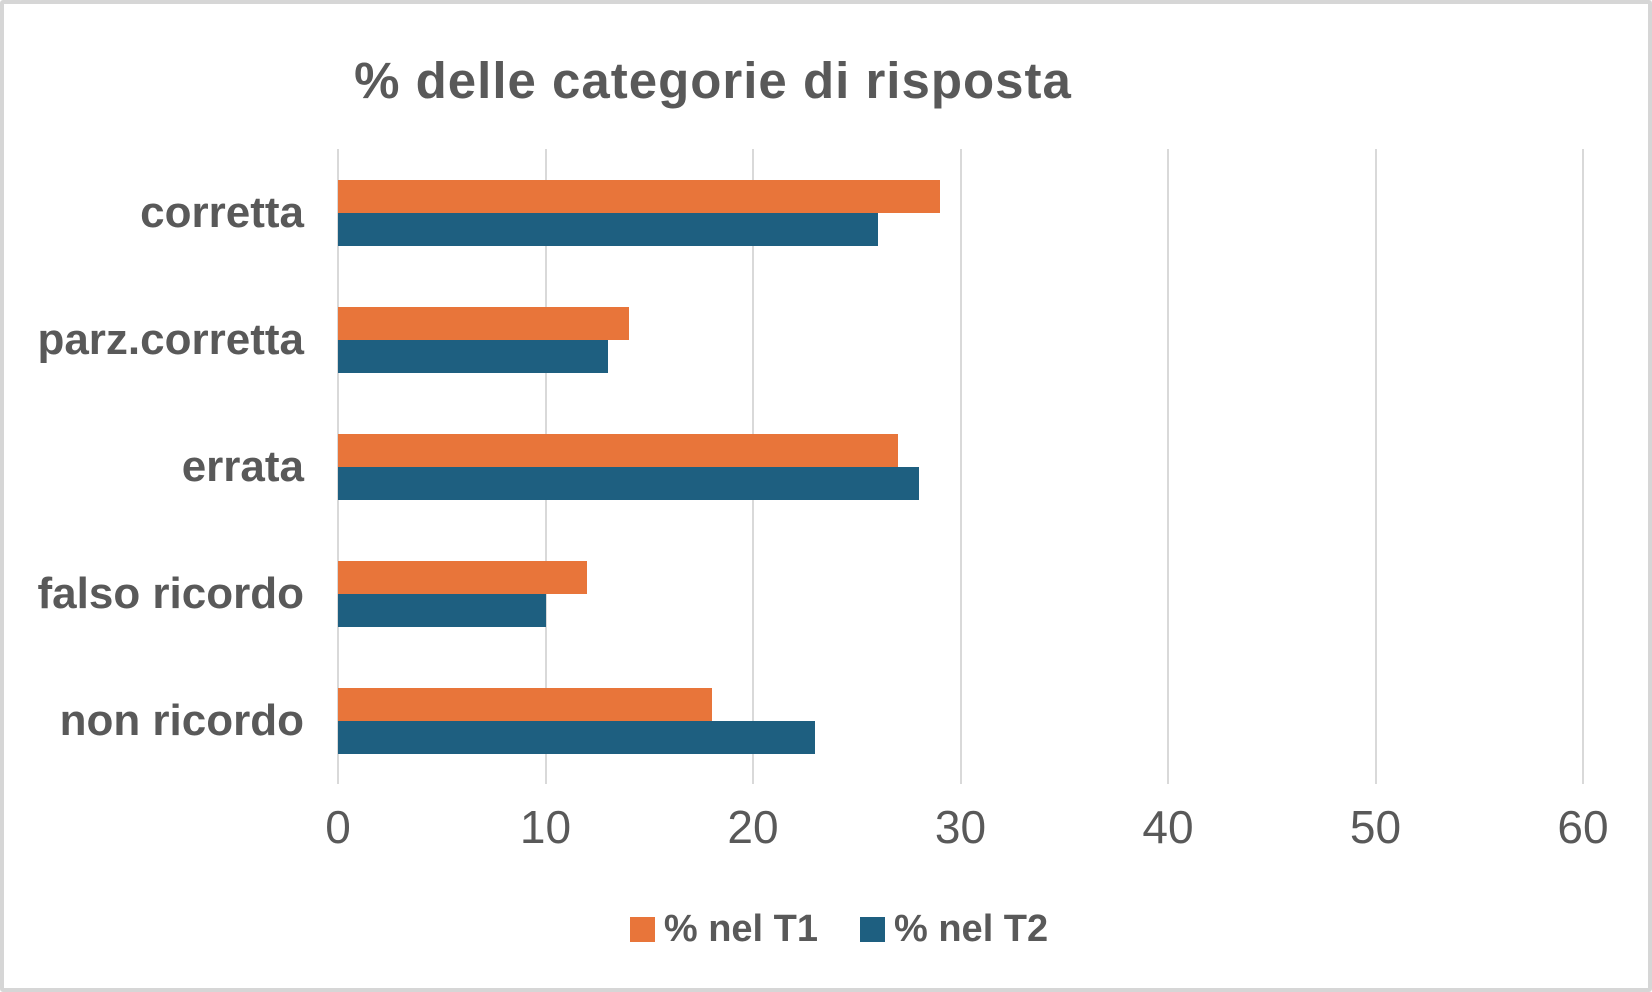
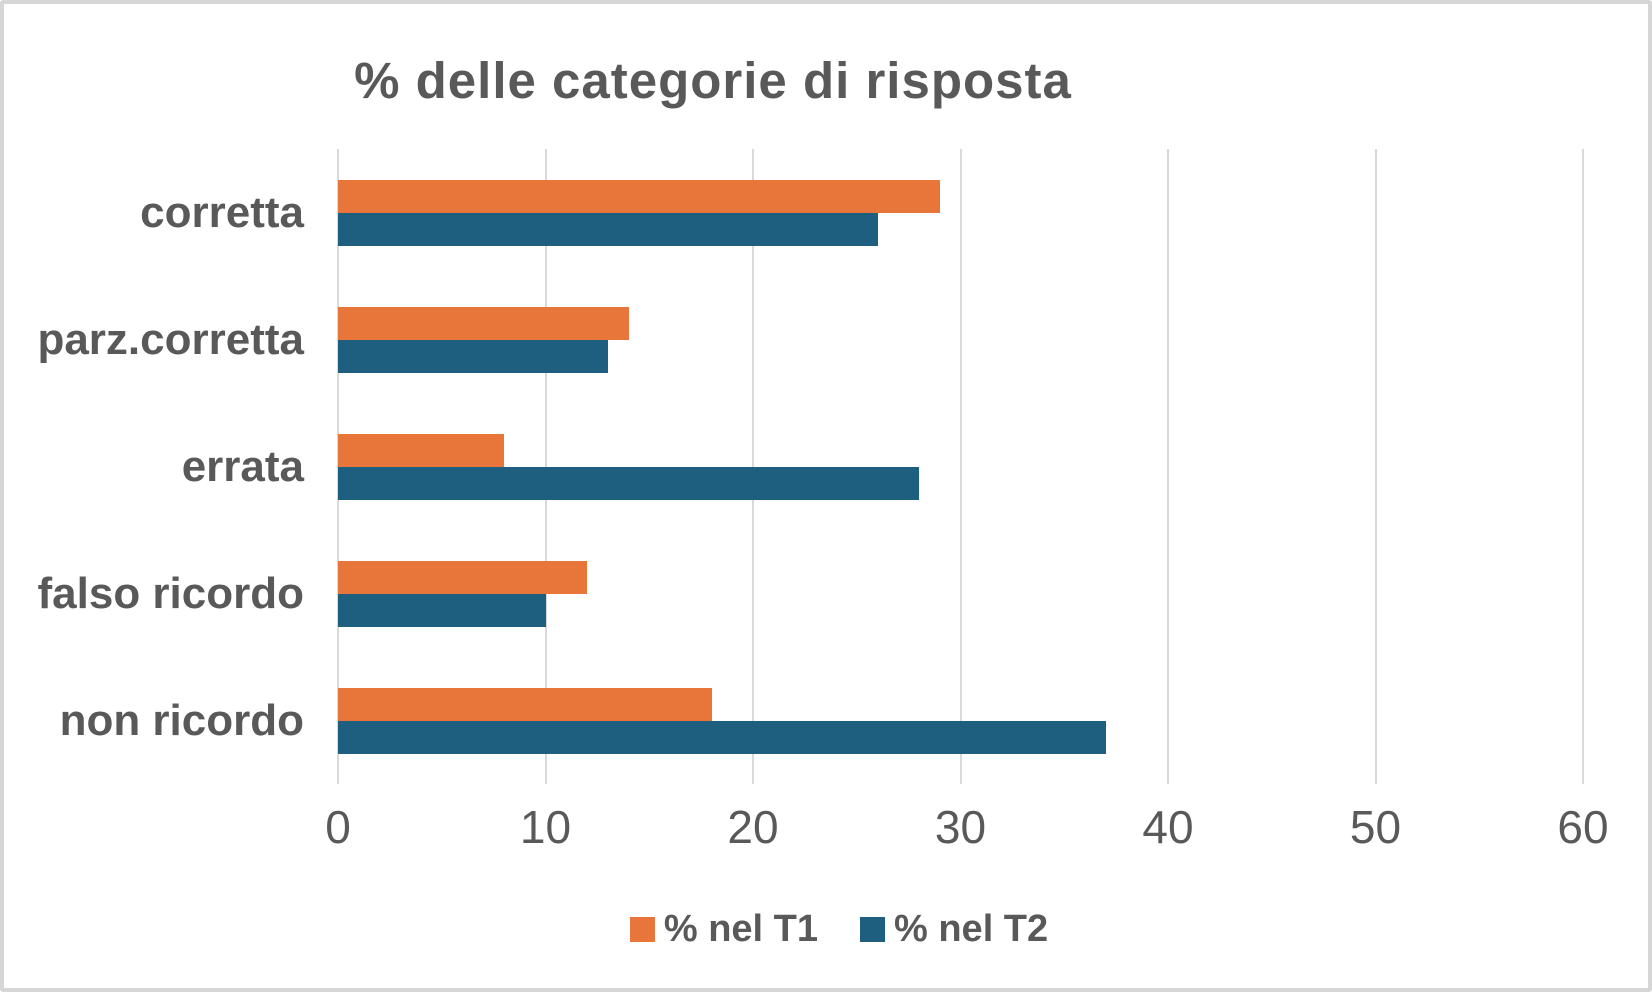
% nel T1/errata: 27 -> 8
% nel T2/non ricordo: 23 -> 37
